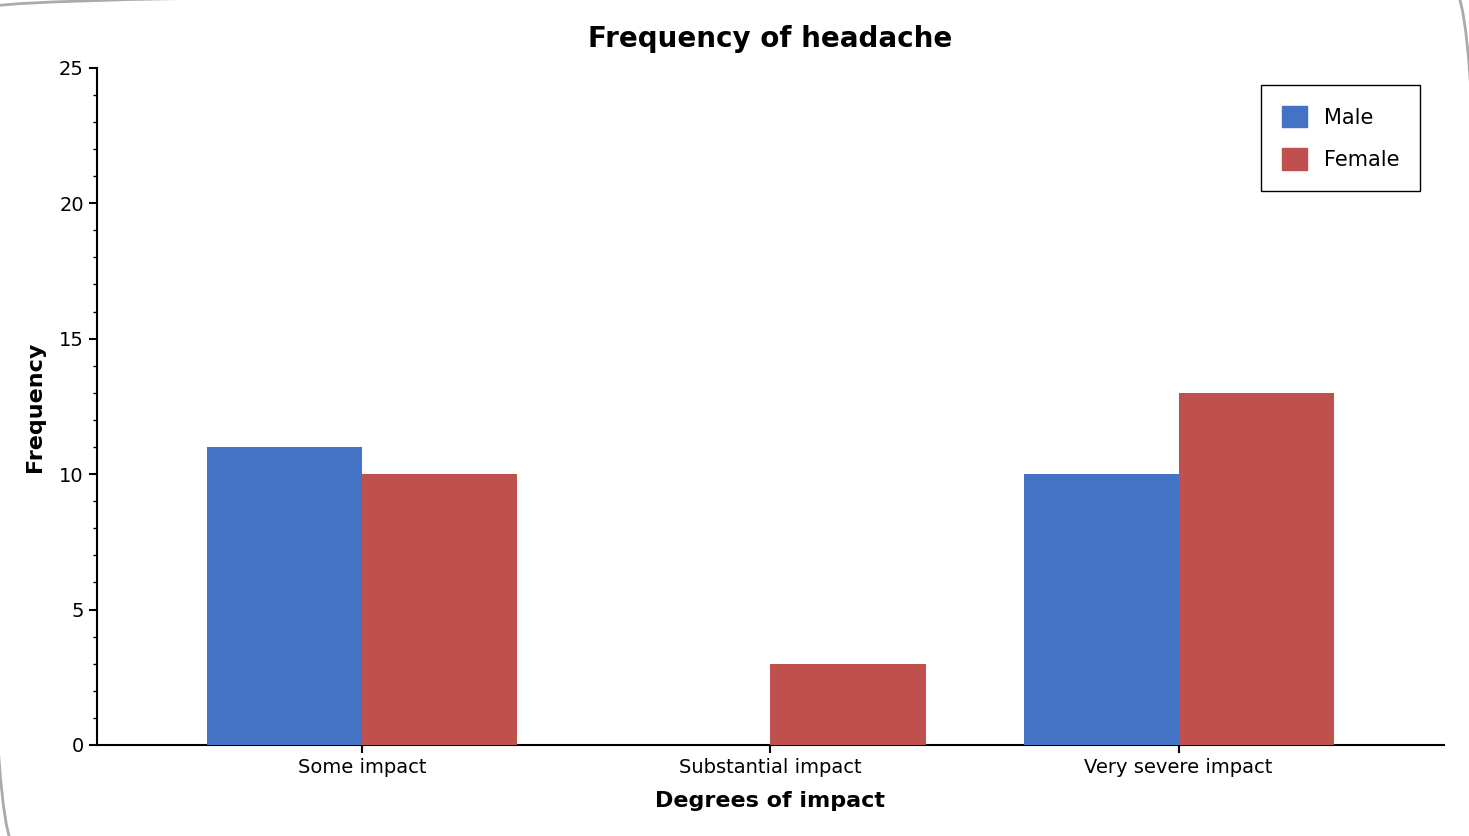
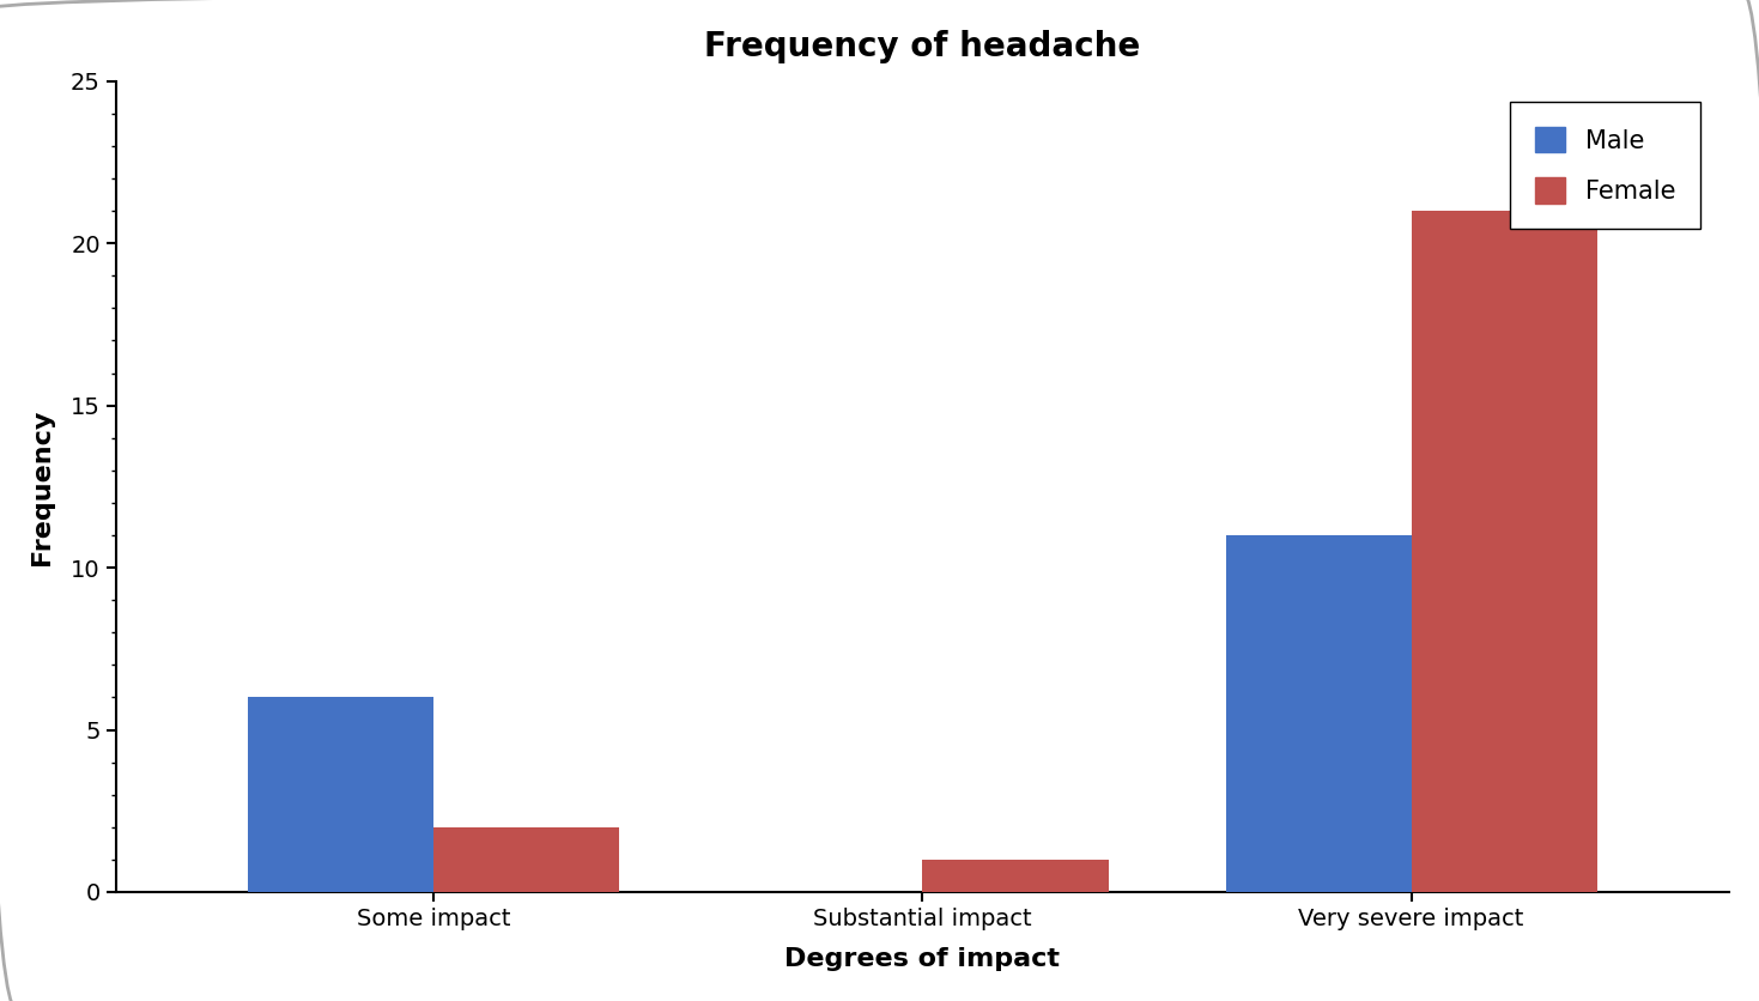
Male/Some impact: 11 -> 6
Female/Some impact: 10 -> 2
Female/Substantial impact: 3 -> 1
Male/Very severe impact: 10 -> 11
Female/Very severe impact: 13 -> 21
